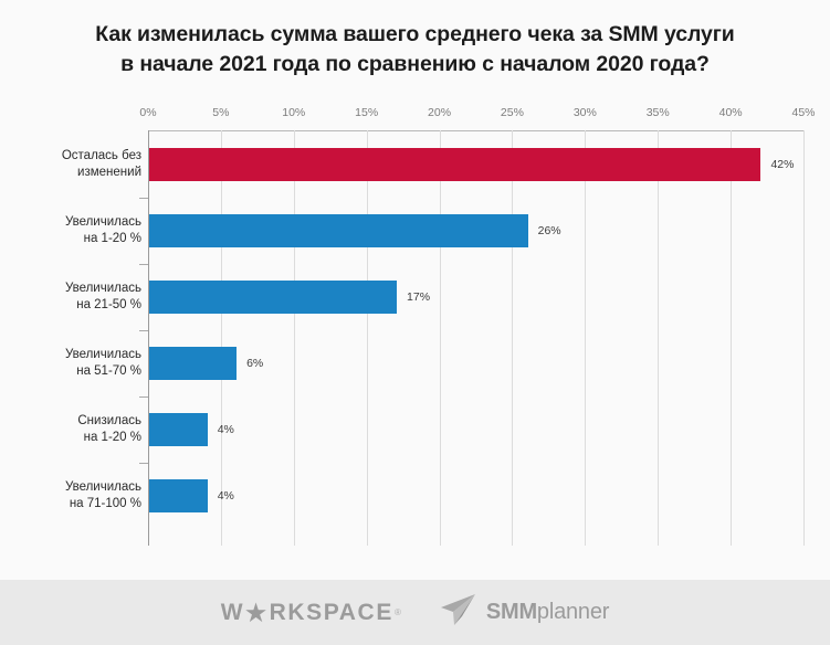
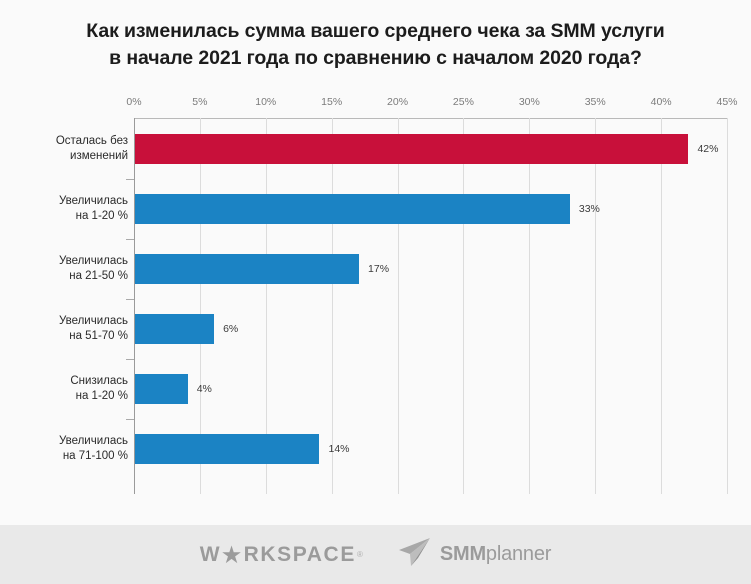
Увеличилась на 1-20 %: 26% -> 33%
Увеличилась на 71-100 %: 4% -> 14%
